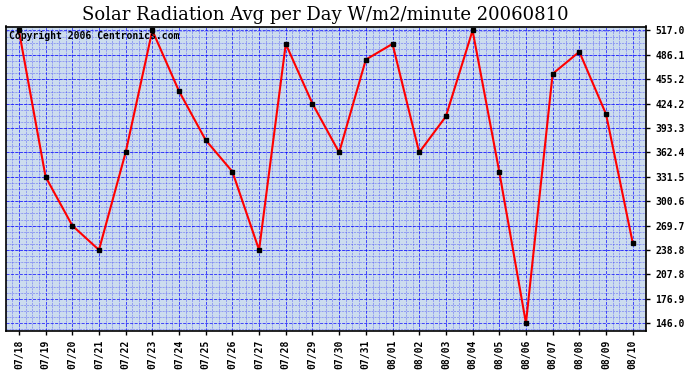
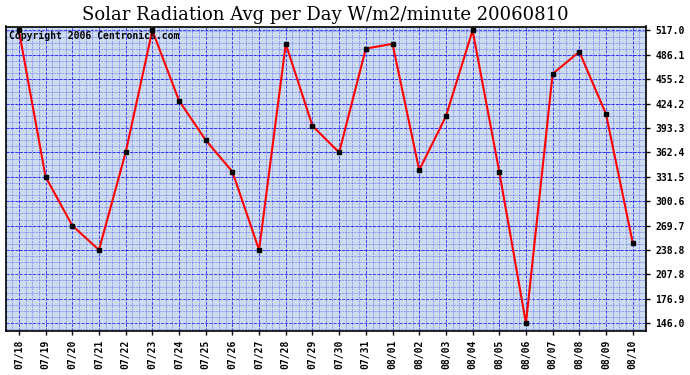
07/24: 440 -> 428
07/29: 424 -> 396
07/31: 480 -> 494
08/02: 362 -> 340
